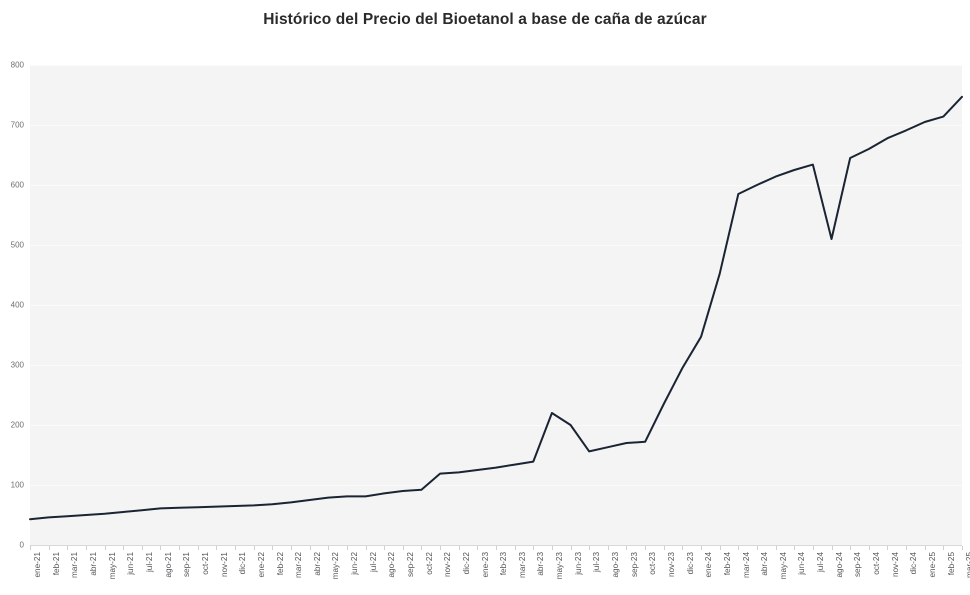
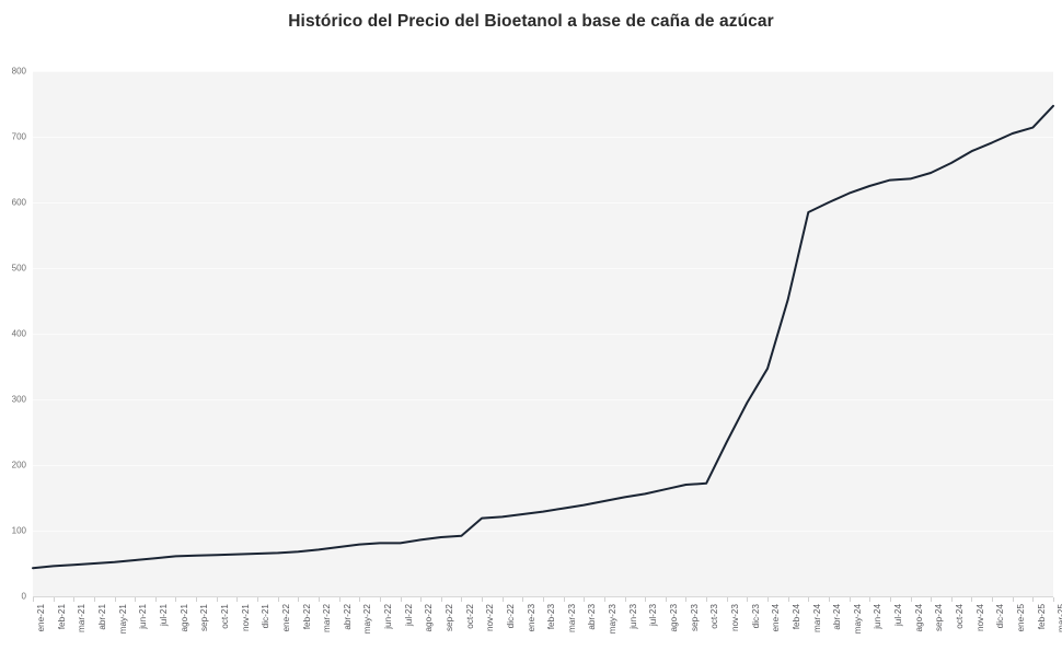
may-23: 220 -> 140
jun-23: 200 -> 150
ago-24: 510 -> 640
